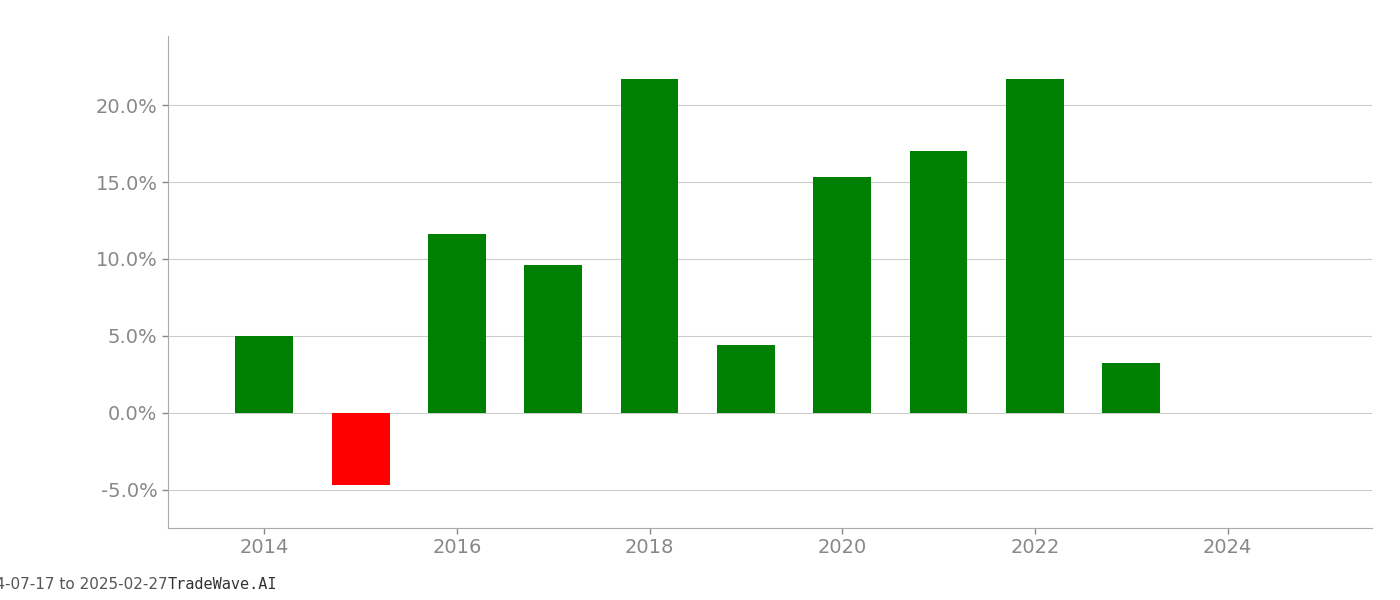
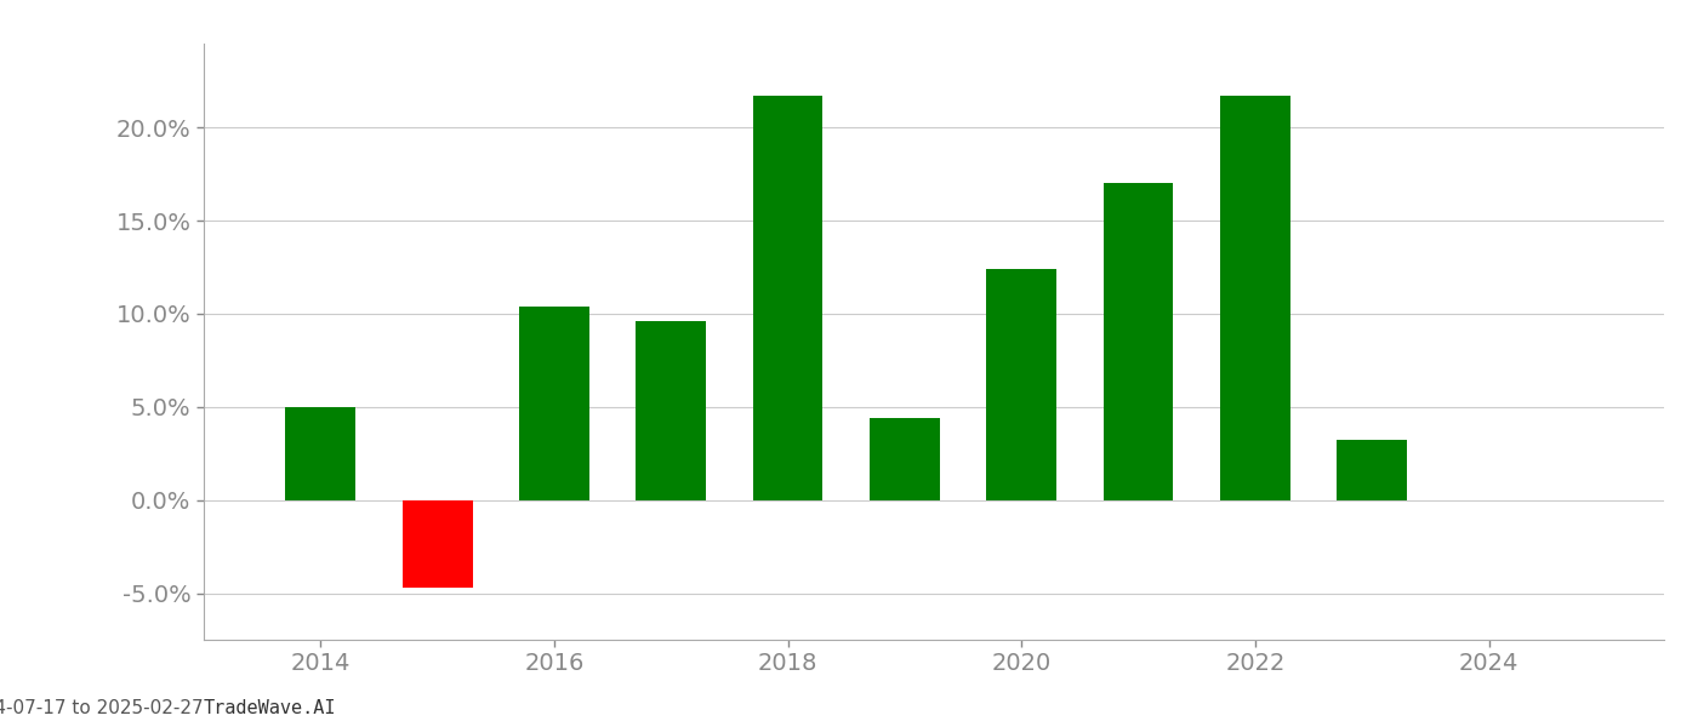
2016: 11.6% -> 10.4%
2020: 15.3% -> 12.4%
